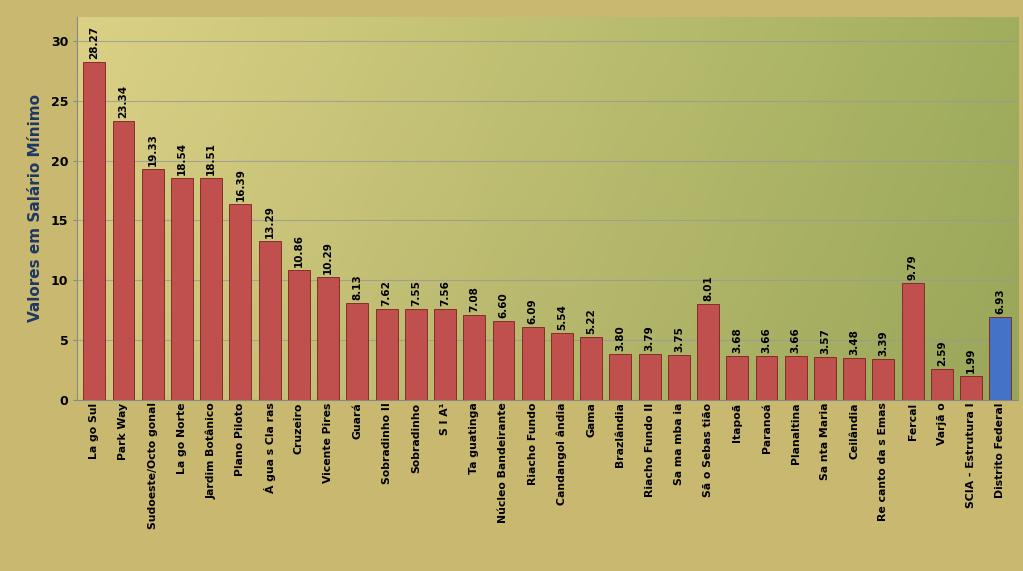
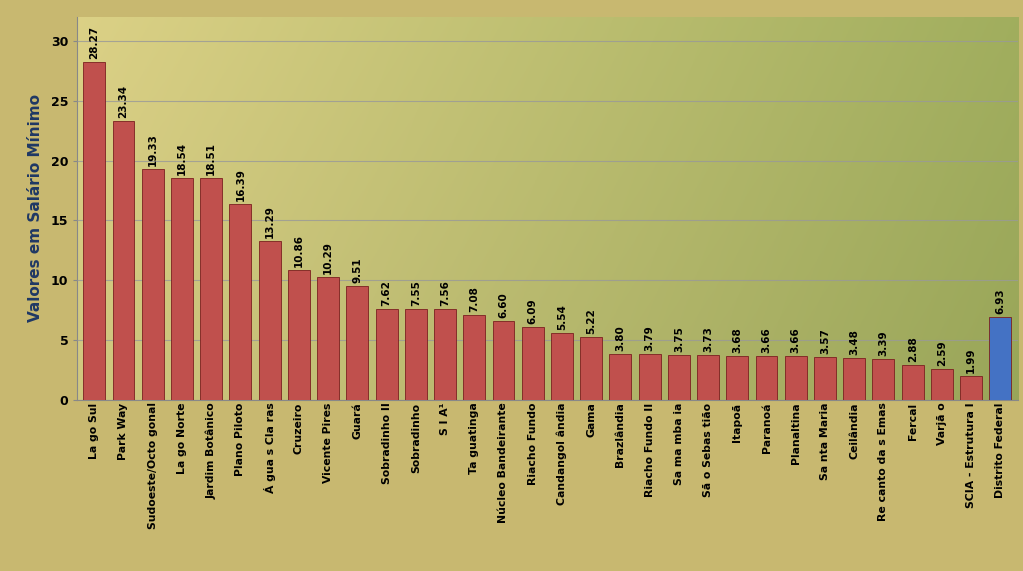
Guará: 8.13 -> 9.51
Sã o Sebas tião: 8.01 -> 3.73
Fercal: 9.79 -> 2.88
